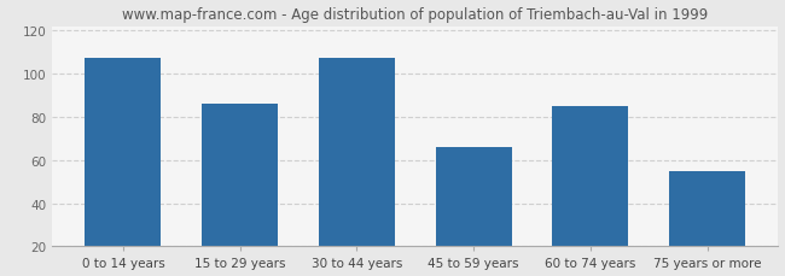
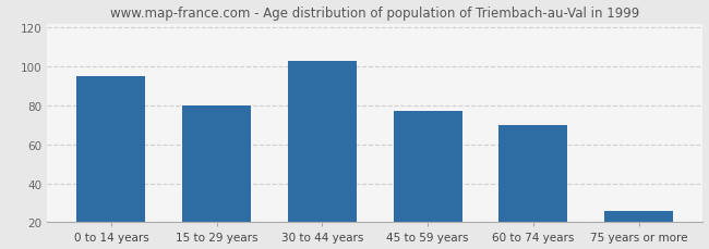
0 to 14 years: 107 -> 95
15 to 29 years: 86 -> 80
30 to 44 years: 107 -> 103
45 to 59 years: 66 -> 77
60 to 74 years: 85 -> 70
75 years or more: 55 -> 26
